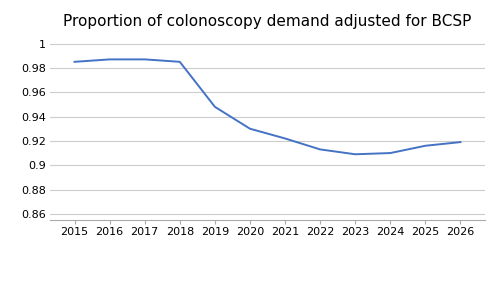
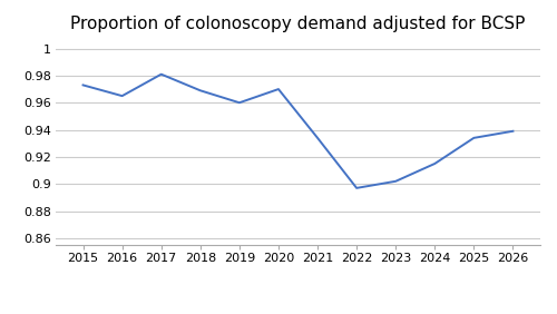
2015: 0.985 -> 0.973
2016: 0.987 -> 0.965
2017: 0.987 -> 0.981
2018: 0.985 -> 0.969
2019: 0.948 -> 0.960
2020: 0.930 -> 0.970
2021: 0.922 -> 0.934
2022: 0.913 -> 0.897
2023: 0.909 -> 0.902
2024: 0.910 -> 0.915
2025: 0.916 -> 0.934
2026: 0.919 -> 0.939
